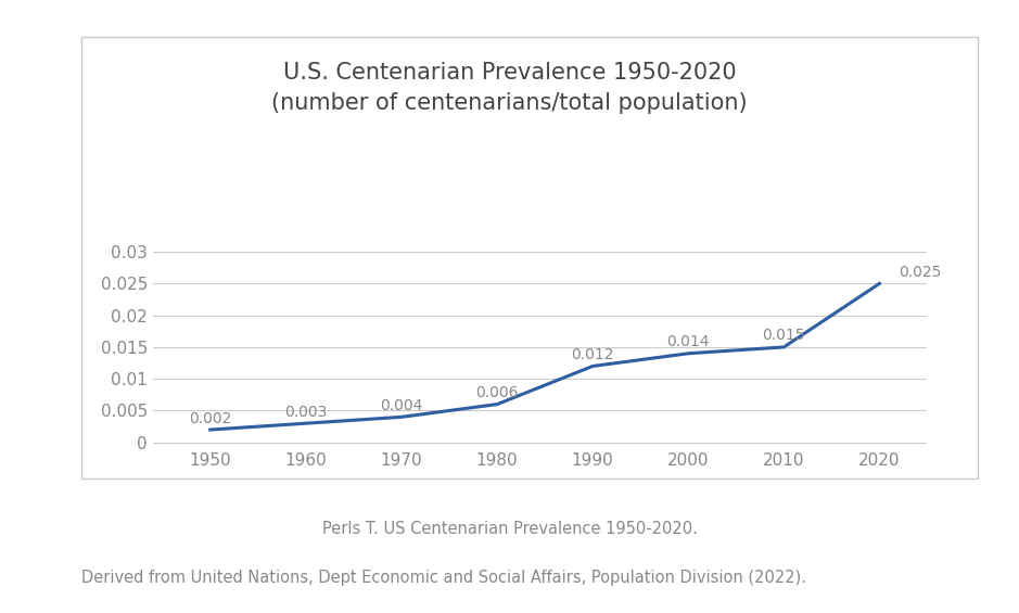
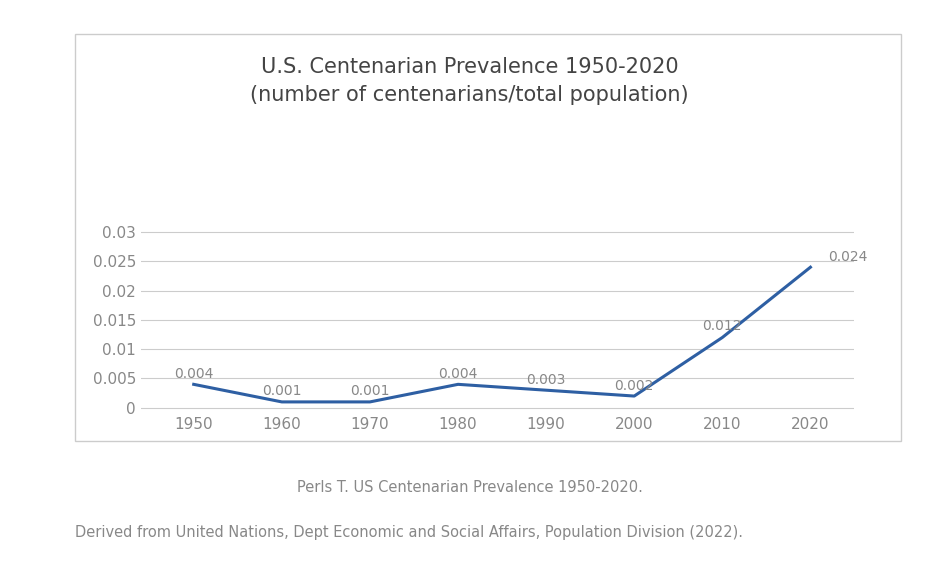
1950: 0.002 -> 0.004
1960: 0.003 -> 0.001
1970: 0.004 -> 0.001
1980: 0.006 -> 0.004
1990: 0.012 -> 0.003
2000: 0.014 -> 0.002
2010: 0.015 -> 0.012
2020: 0.025 -> 0.024
